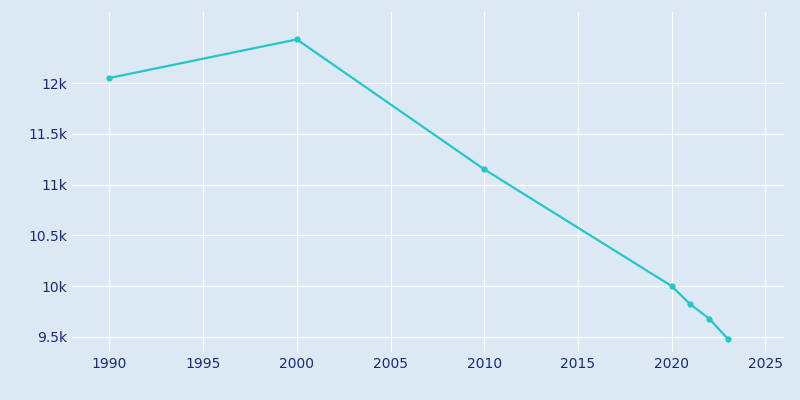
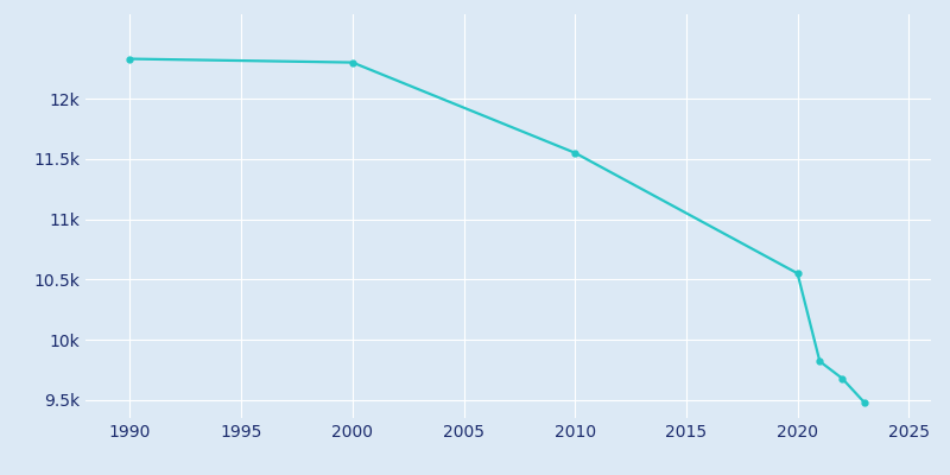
1990: 12.05k -> 12.33k
2000: 12.43k -> 12.30k
2010: 11.15k -> 11.55k
2020: 10.00k -> 10.55k
